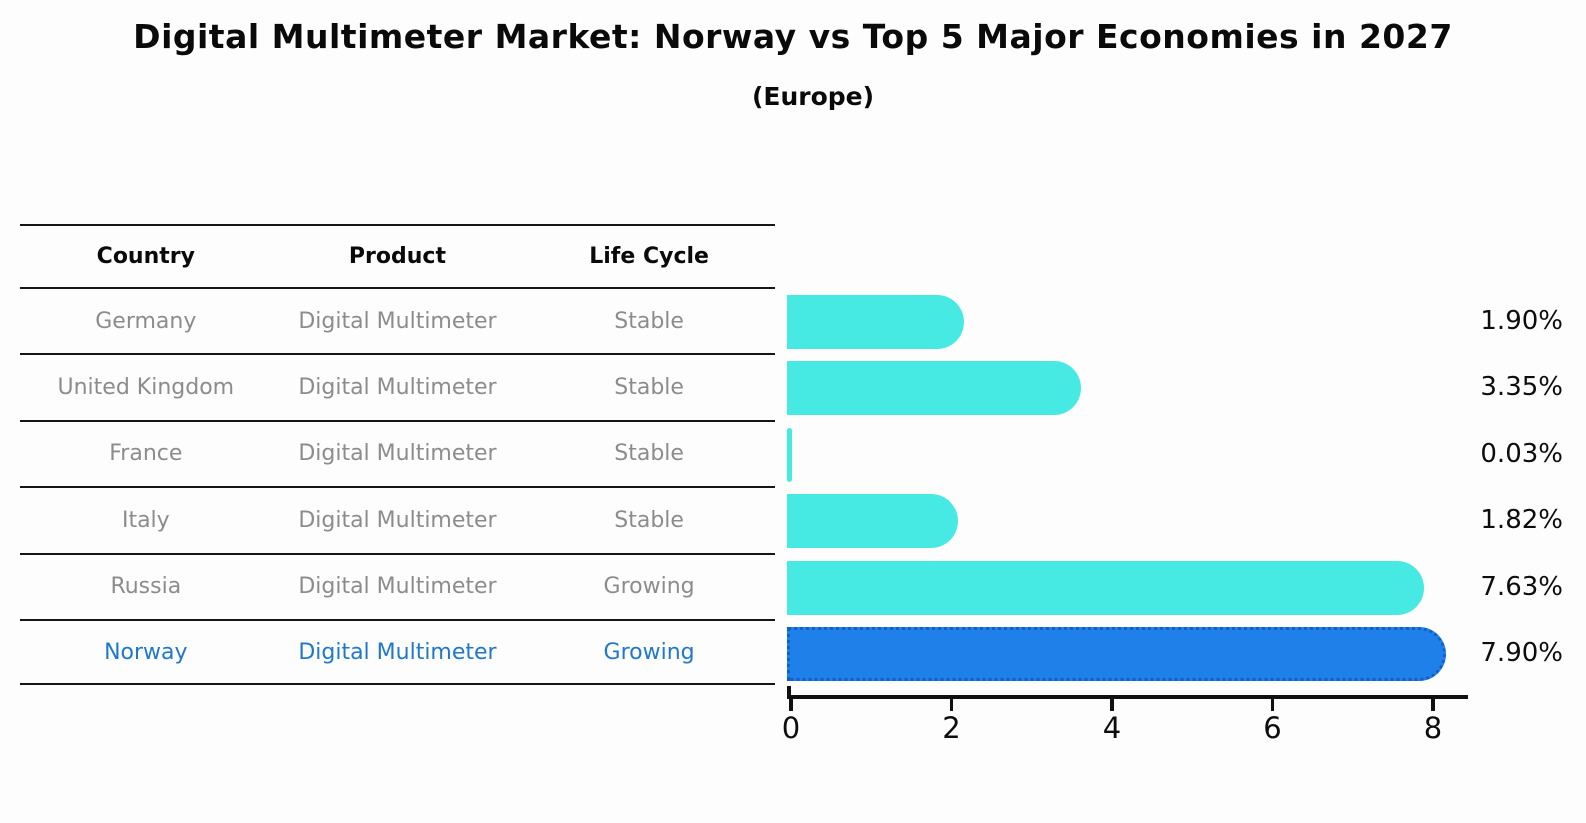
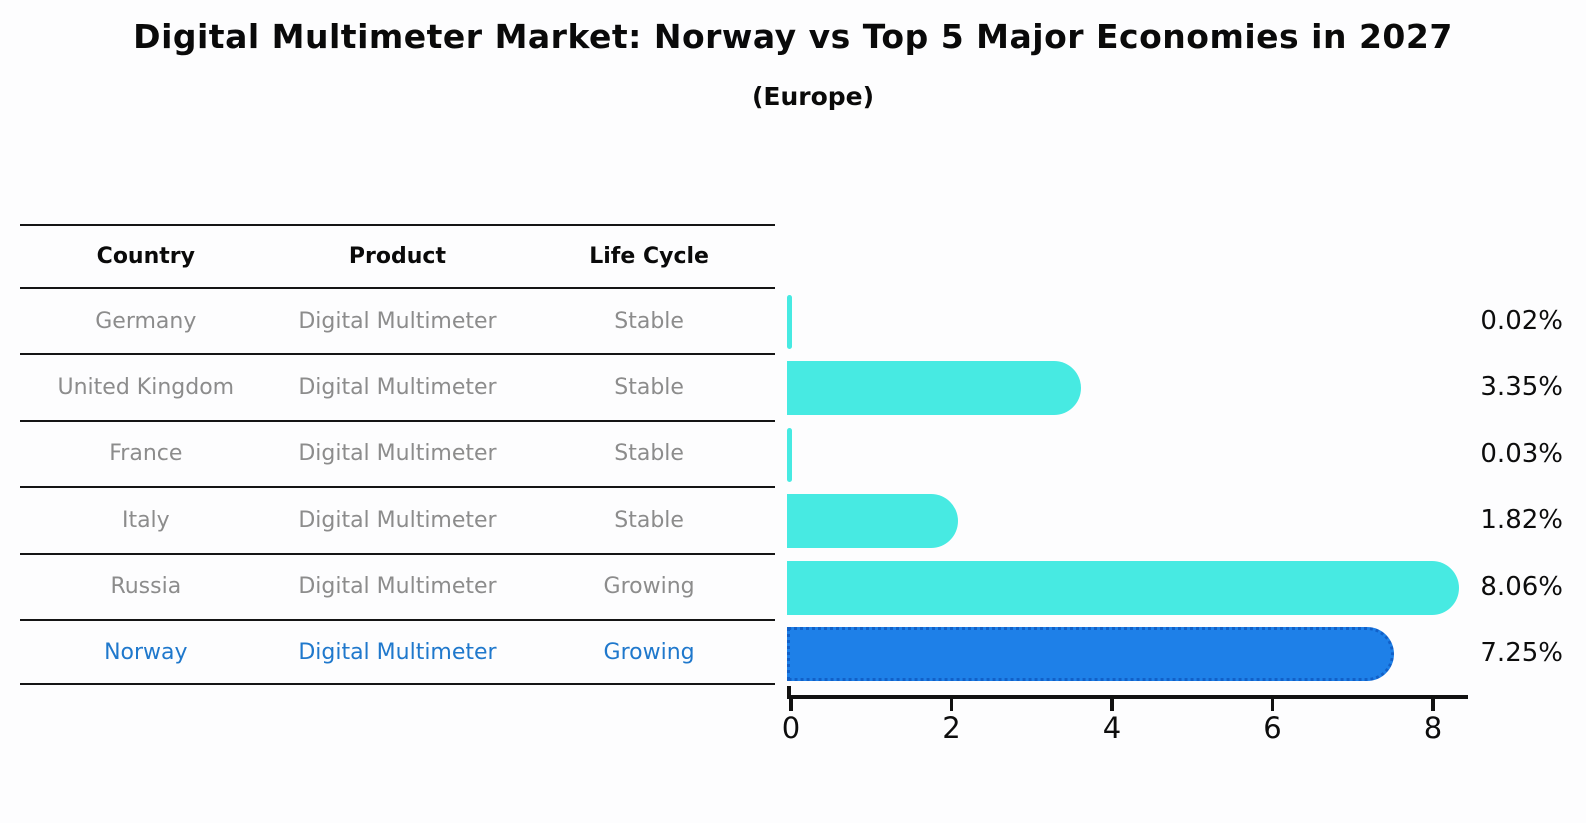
Germany: 1.90% -> 0.02%
Russia: 7.63% -> 8.06%
Norway: 7.90% -> 7.25%
